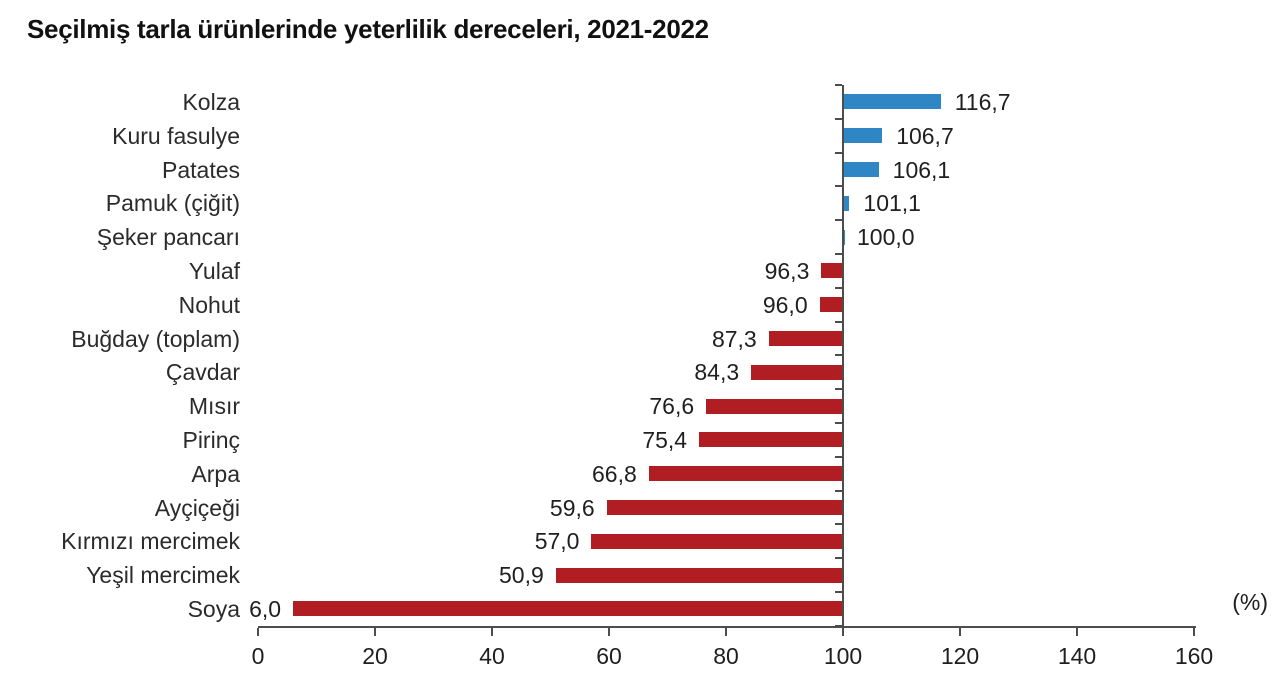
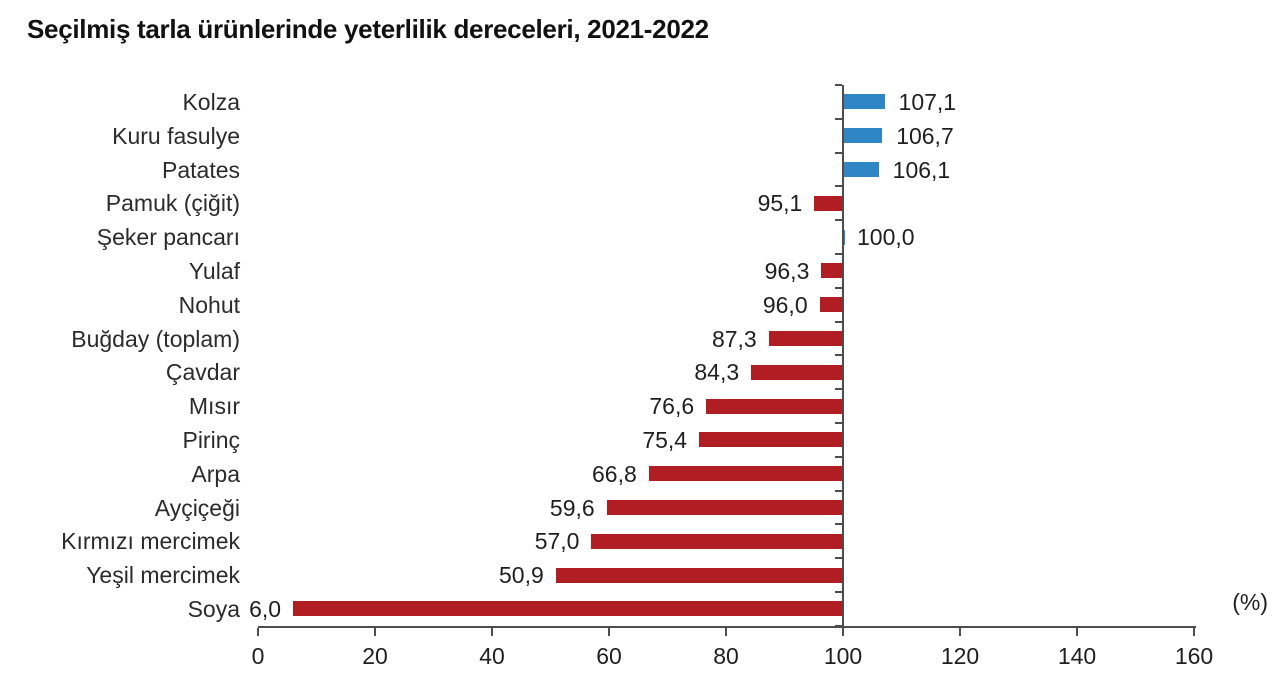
Kolza: 116,7 -> 107,1
Pamuk (çiğit): 101,1 -> 95,1
